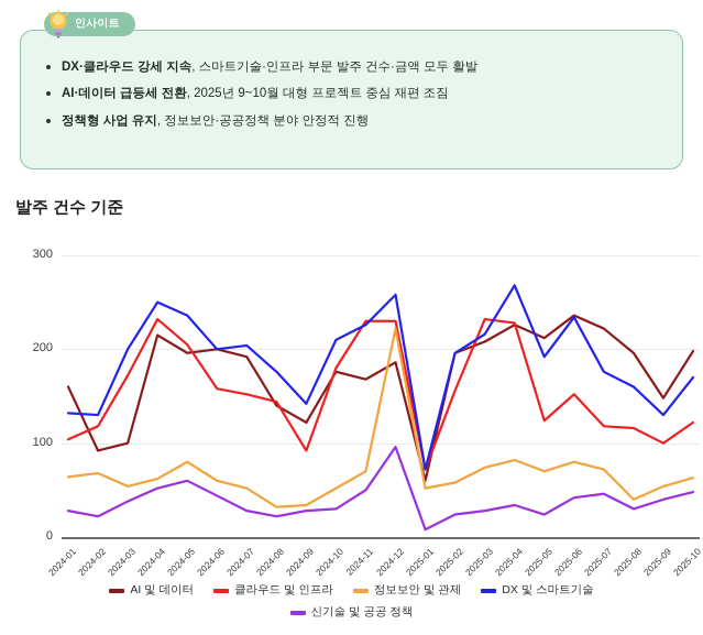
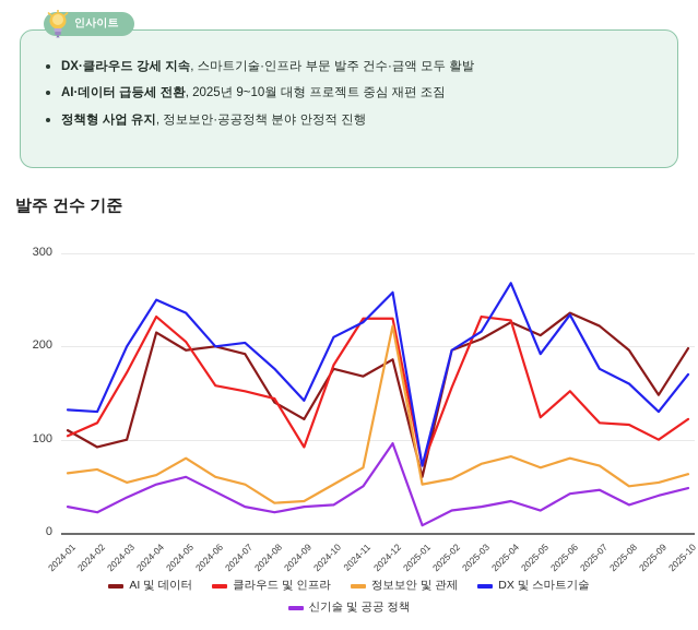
AI 및 데이터/2024-01: 160 -> 110
정보보안 및 관제/2025-08: 40 -> 50
